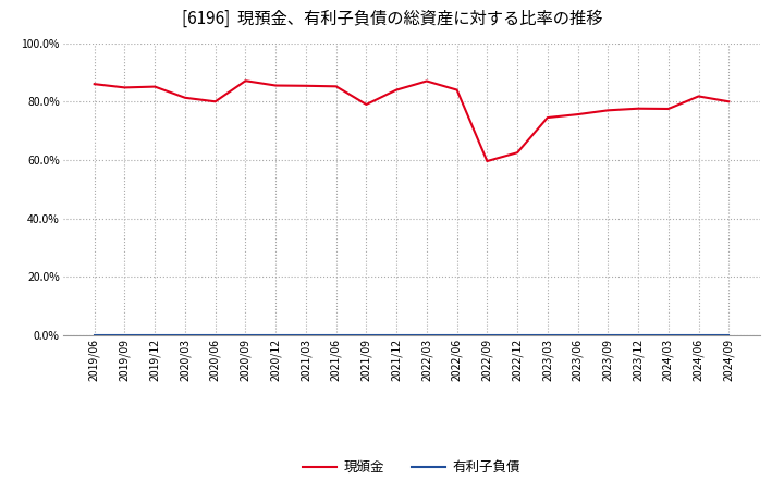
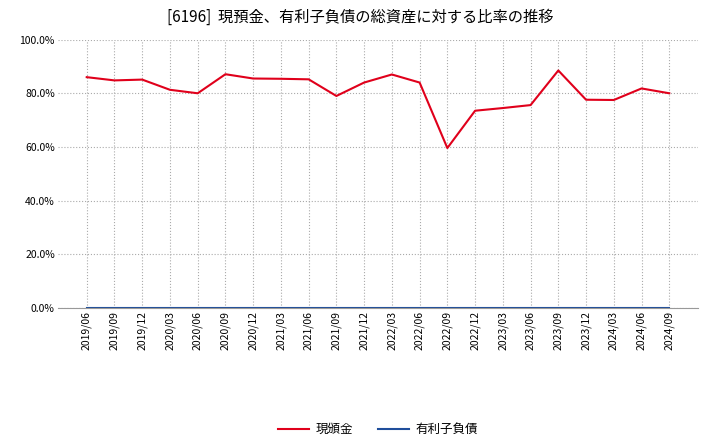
現頒金/2022/12: 62.5% -> 73.5%
現頒金/2023/09: 77.0% -> 88.5%
